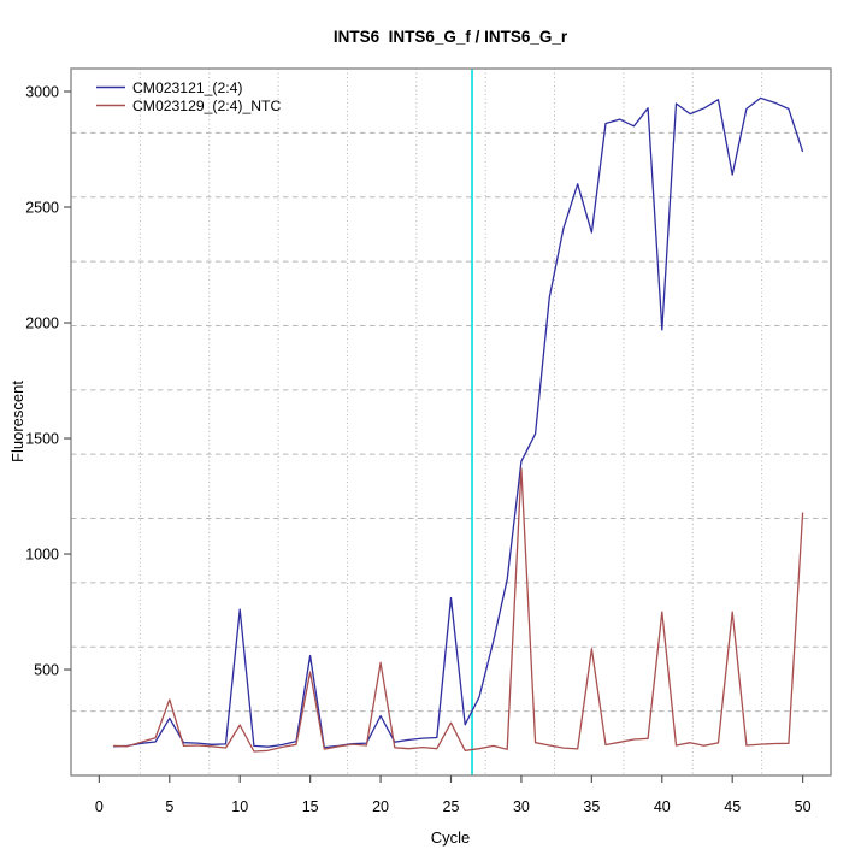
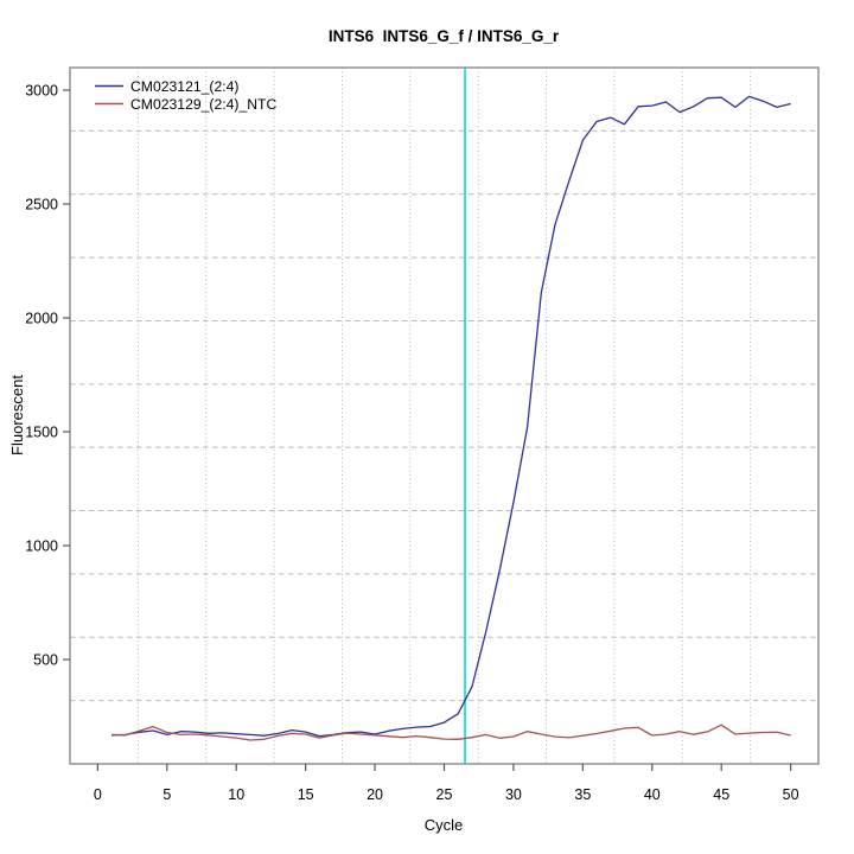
CM023121_(2:4)/5: 290 -> 170
CM023129_(2:4)_NTC/5: 370 -> 180
CM023121_(2:4)/10: 760 -> 170
CM023129_(2:4)_NTC/10: 260 -> 160
CM023121_(2:4)/15: 560 -> 180
CM023129_(2:4)_NTC/15: 490 -> 170
CM023121_(2:4)/20: 300 -> 170
CM023129_(2:4)_NTC/20: 530 -> 170
CM023121_(2:4)/25: 810 -> 220
CM023129_(2:4)_NTC/25: 270 -> 150
CM023121_(2:4)/30: 1400 -> 1190
CM023129_(2:4)_NTC/30: 1370 -> 160
CM023121_(2:4)/35: 2390 -> 2780
CM023129_(2:4)_NTC/35: 590 -> 170
CM023121_(2:4)/40: 1970 -> 2930
CM023129_(2:4)_NTC/40: 750 -> 170
CM023121_(2:4)/45: 2640 -> 2970
CM023129_(2:4)_NTC/45: 750 -> 210
CM023121_(2:4)/50: 2740 -> 2940
CM023129_(2:4)_NTC/50: 1180 -> 170
